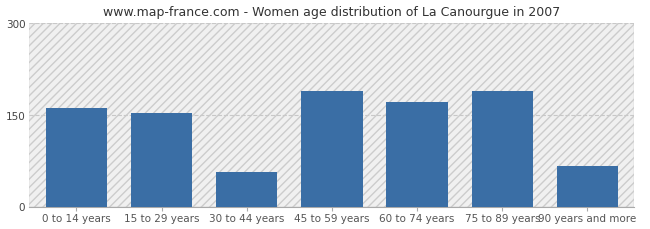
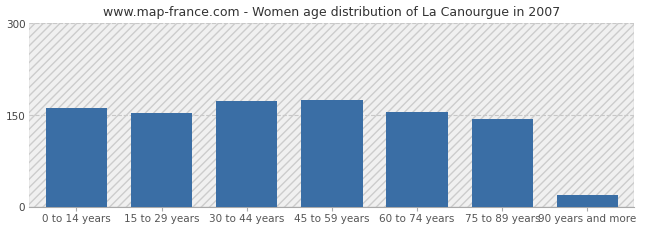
30 to 44 years: 56 -> 172
45 to 59 years: 188 -> 174
60 to 74 years: 170 -> 154
75 to 89 years: 188 -> 143
90 years and more: 66 -> 18
